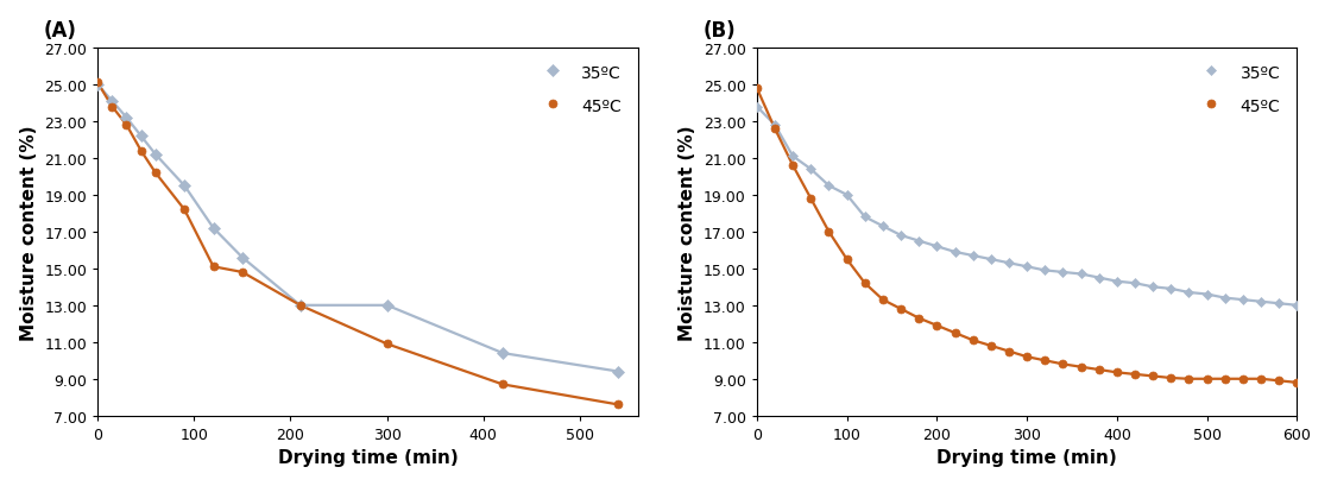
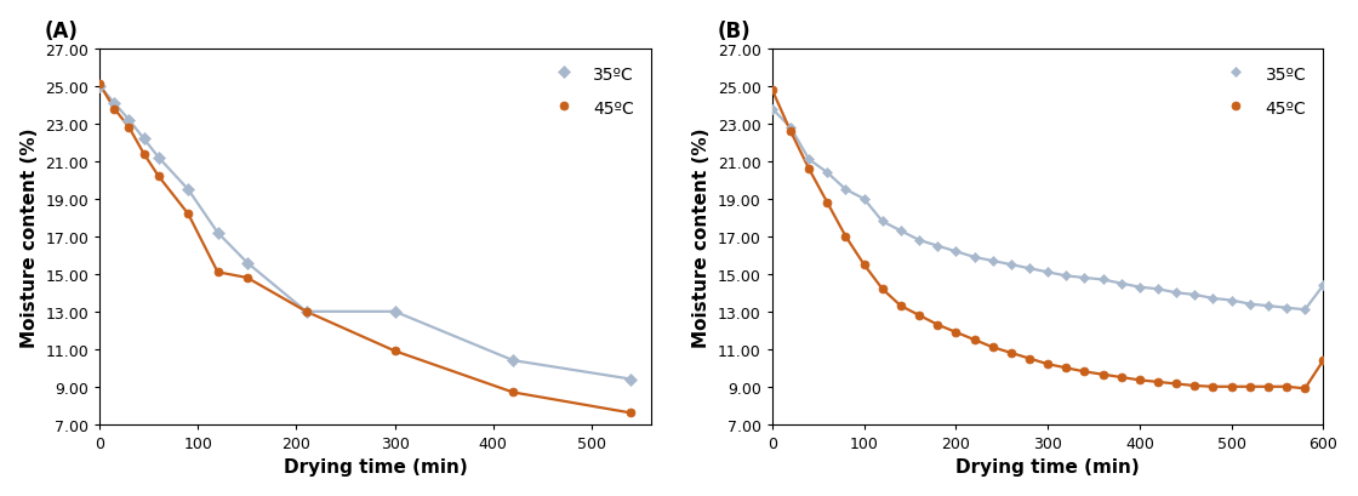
35ºC/600: 13.0 -> 14.4
45ºC/600: 8.8 -> 10.4
